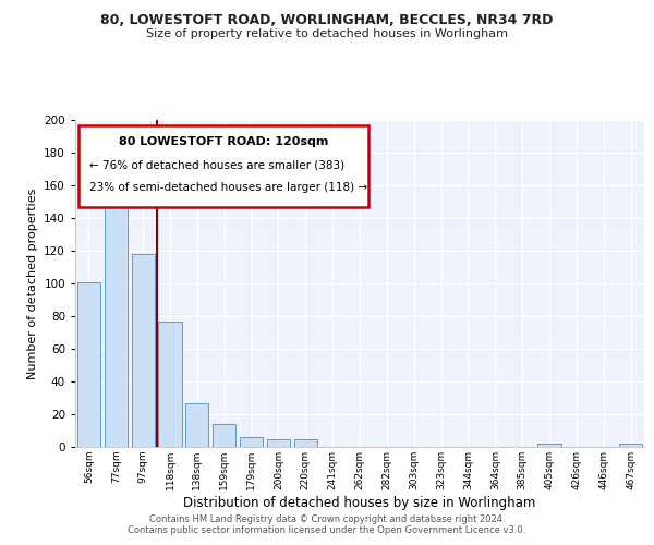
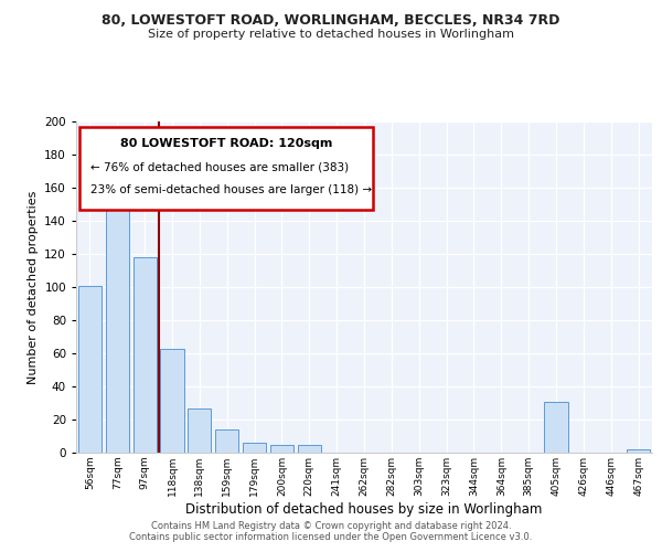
118sqm: 77 -> 63
405sqm: 2 -> 31
